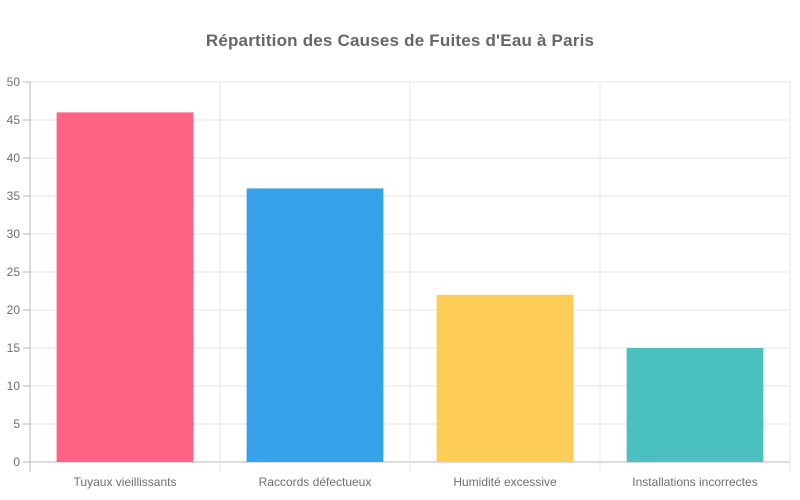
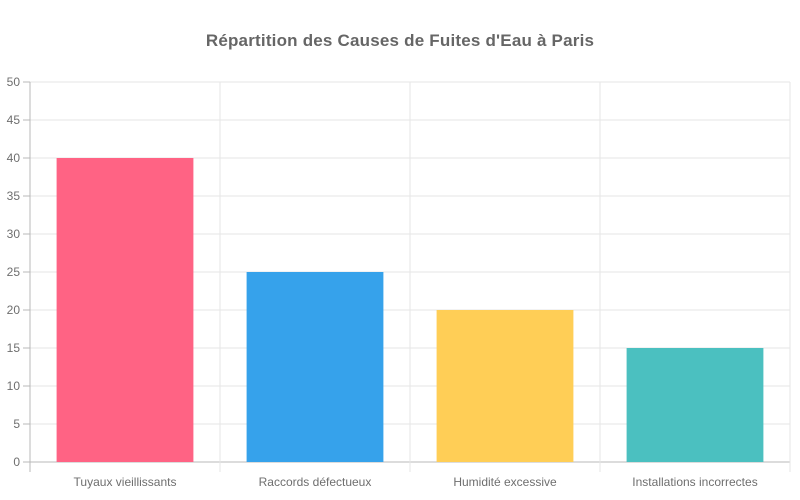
Tuyaux vieillissants: 46 -> 40
Raccords défectueux: 36 -> 25
Humidité excessive: 22 -> 20
